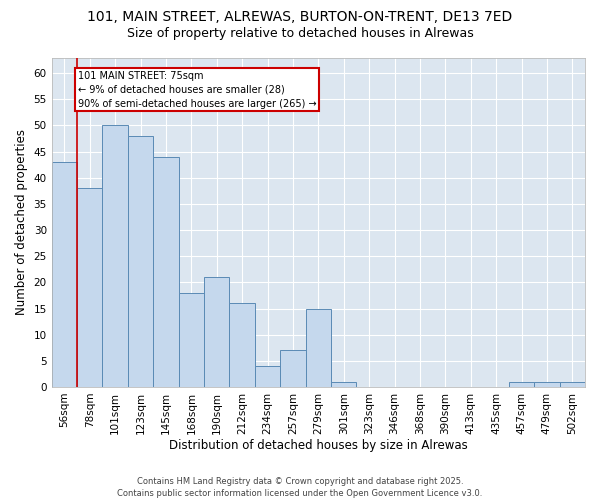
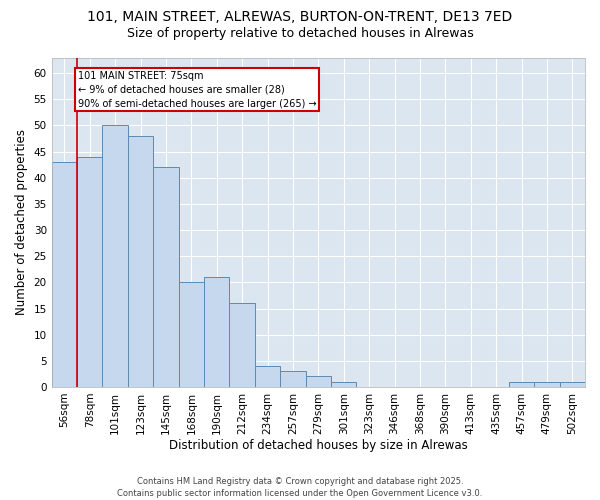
78sqm: 38 -> 44
145sqm: 44 -> 42
168sqm: 18 -> 20
257sqm: 7 -> 3
279sqm: 15 -> 2
